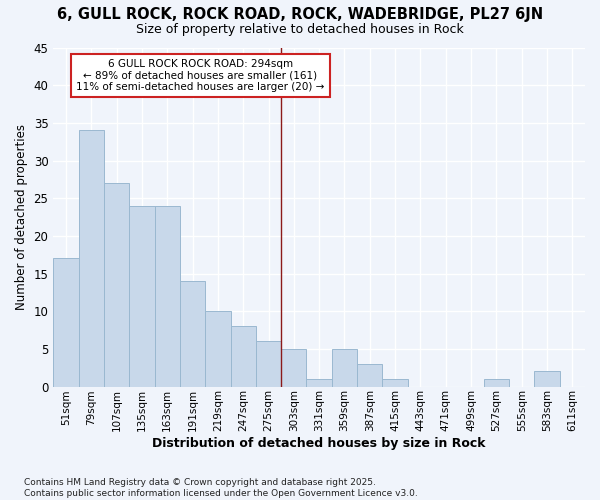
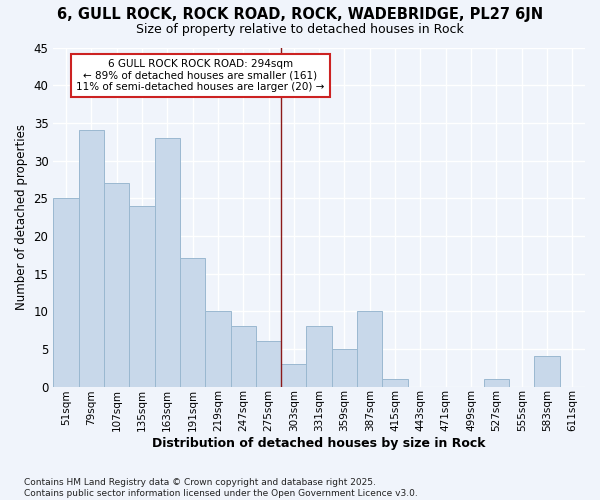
51sqm: 17 -> 25
163sqm: 24 -> 33
191sqm: 14 -> 17
303sqm: 5 -> 3
331sqm: 1 -> 8
387sqm: 3 -> 10
583sqm: 2 -> 4
